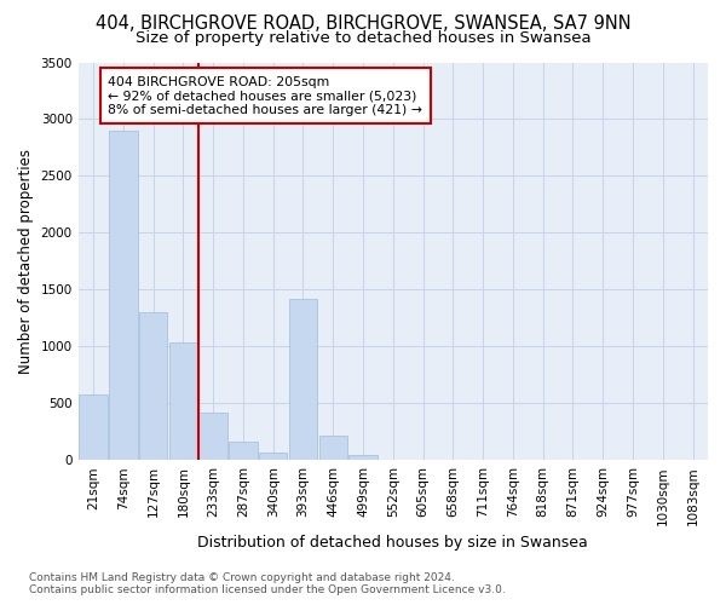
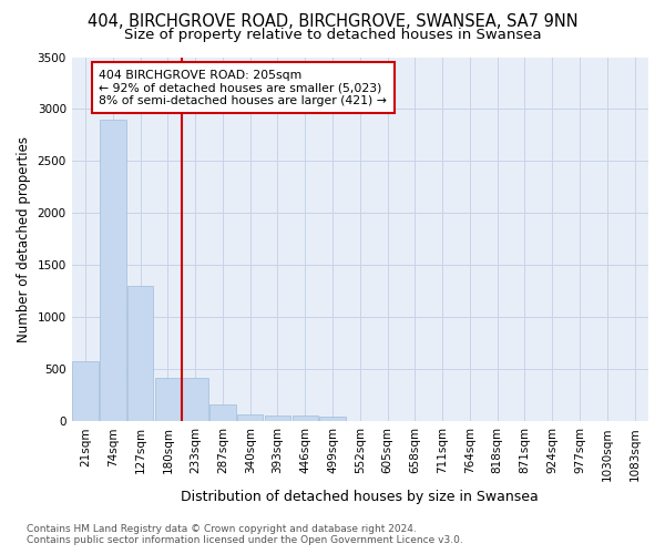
180sqm: 1040 -> 420
393sqm: 1420 -> 60
446sqm: 220 -> 50
